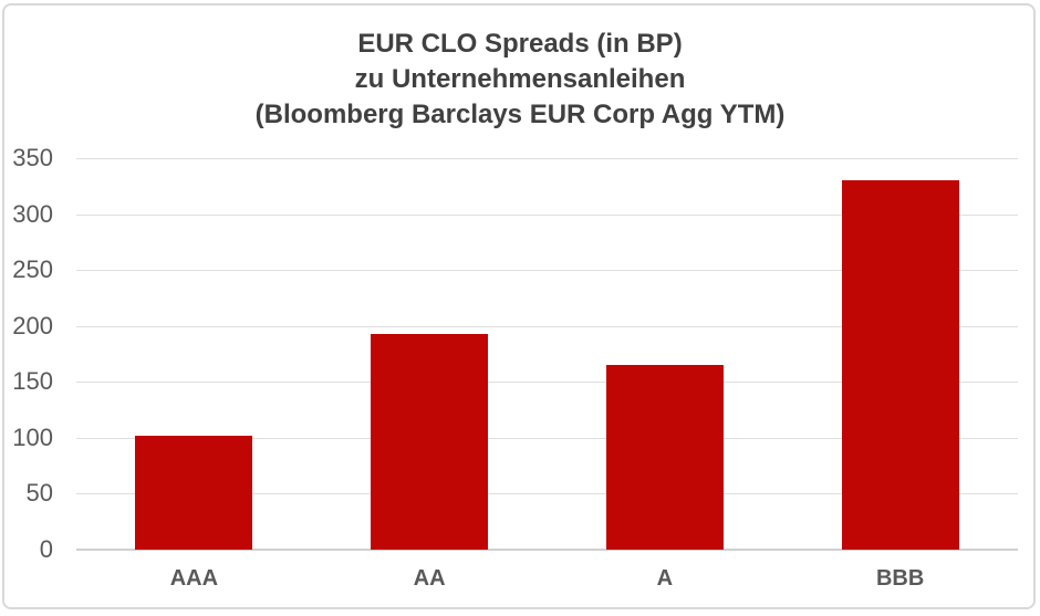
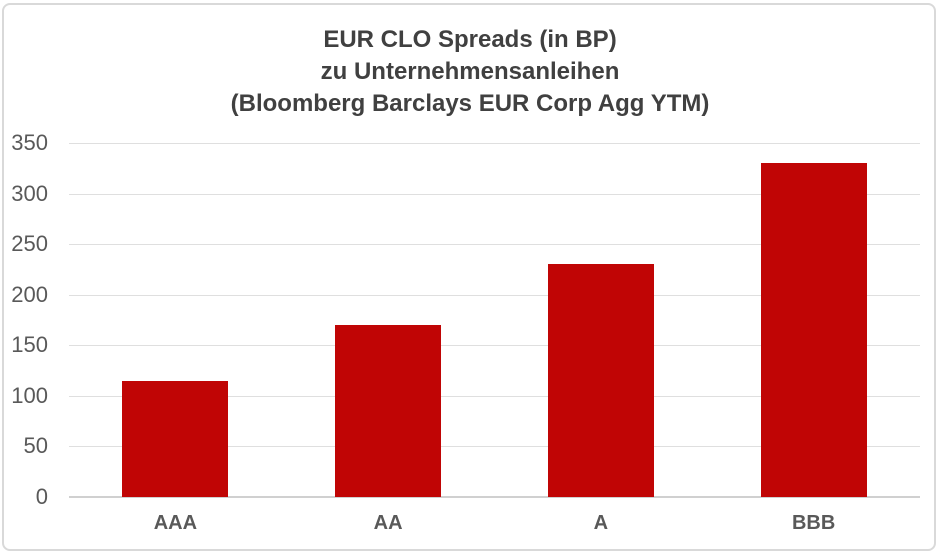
AAA: 102 -> 115
AA: 193 -> 170
A: 165 -> 230
